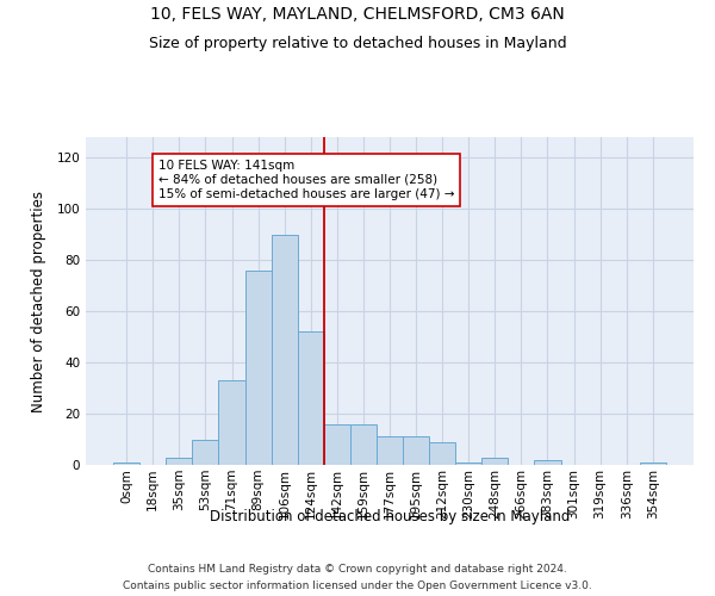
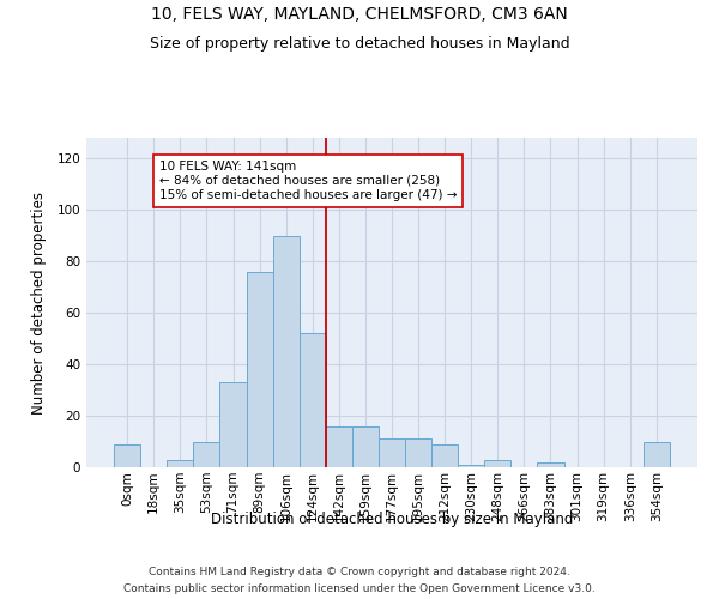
0sqm: 1 -> 9
354sqm: 1 -> 10
